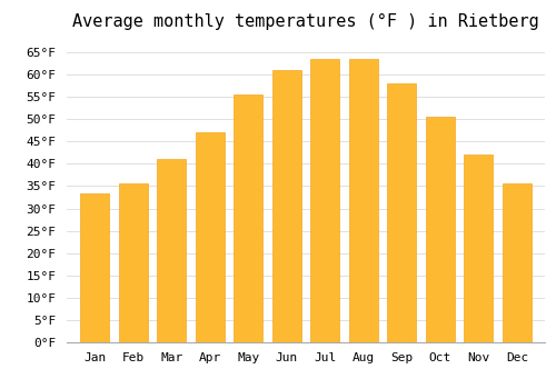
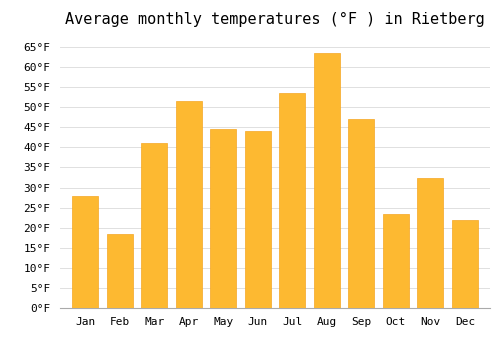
Jan: 33.5°F -> 28.0°F
Feb: 35.5°F -> 18.5°F
Apr: 47.0°F -> 51.5°F
May: 55.5°F -> 44.5°F
Jun: 61.0°F -> 44.0°F
Jul: 63.5°F -> 53.5°F
Sep: 58.0°F -> 47.0°F
Oct: 50.5°F -> 23.5°F
Nov: 42.0°F -> 32.5°F
Dec: 35.5°F -> 22.0°F
